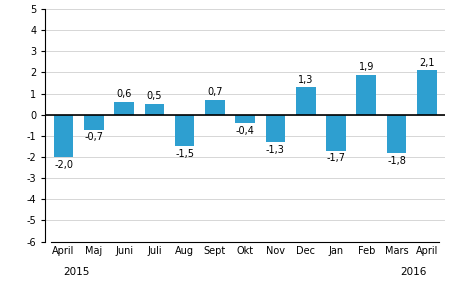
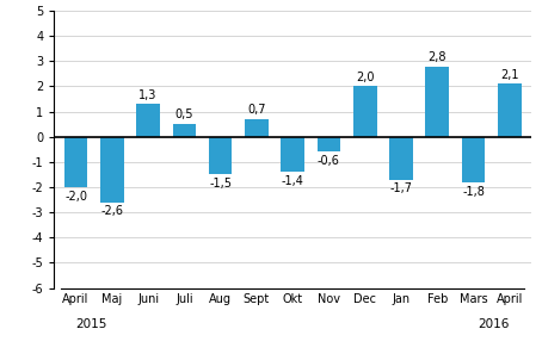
Maj: -0,7 -> -2,6
Juni: 0,6 -> 1,3
Okt: -0,4 -> -1,4
Nov: -1,3 -> -0,6
Dec: 1,3 -> 2,0
Feb: 1,9 -> 2,8
